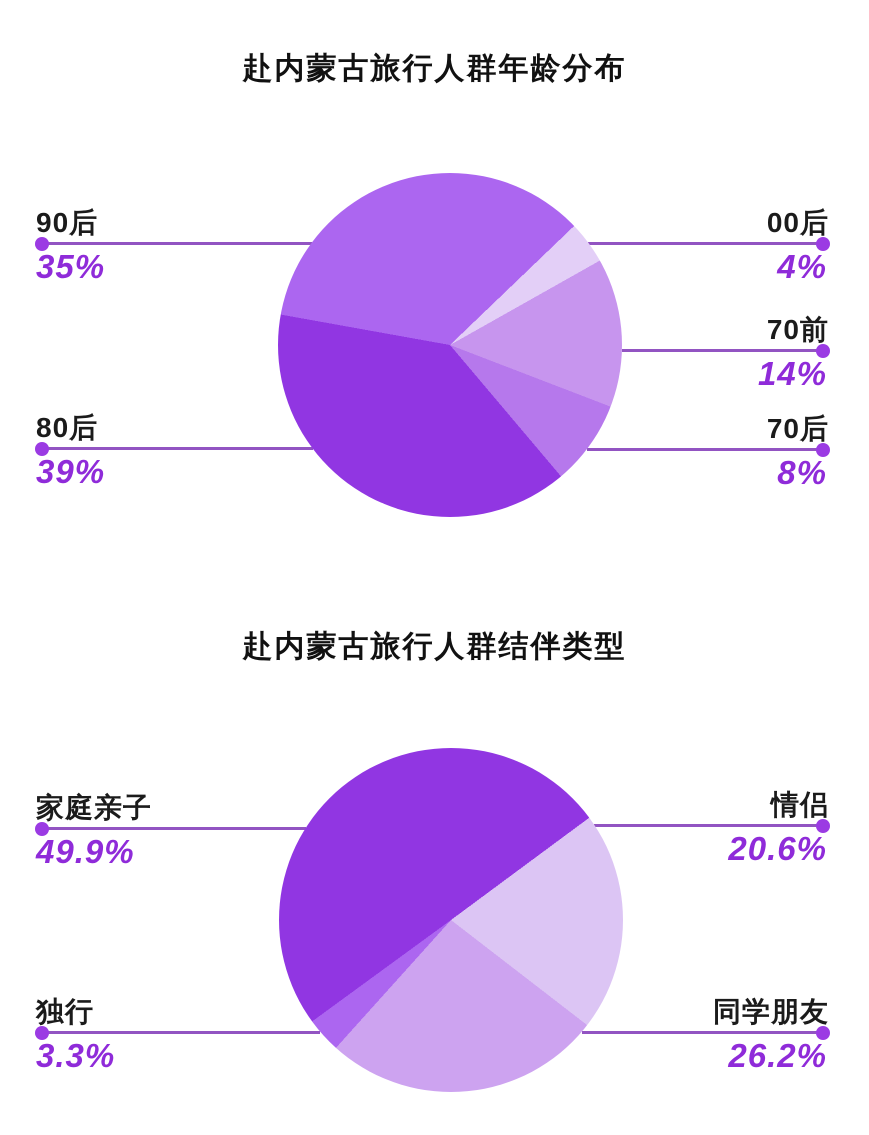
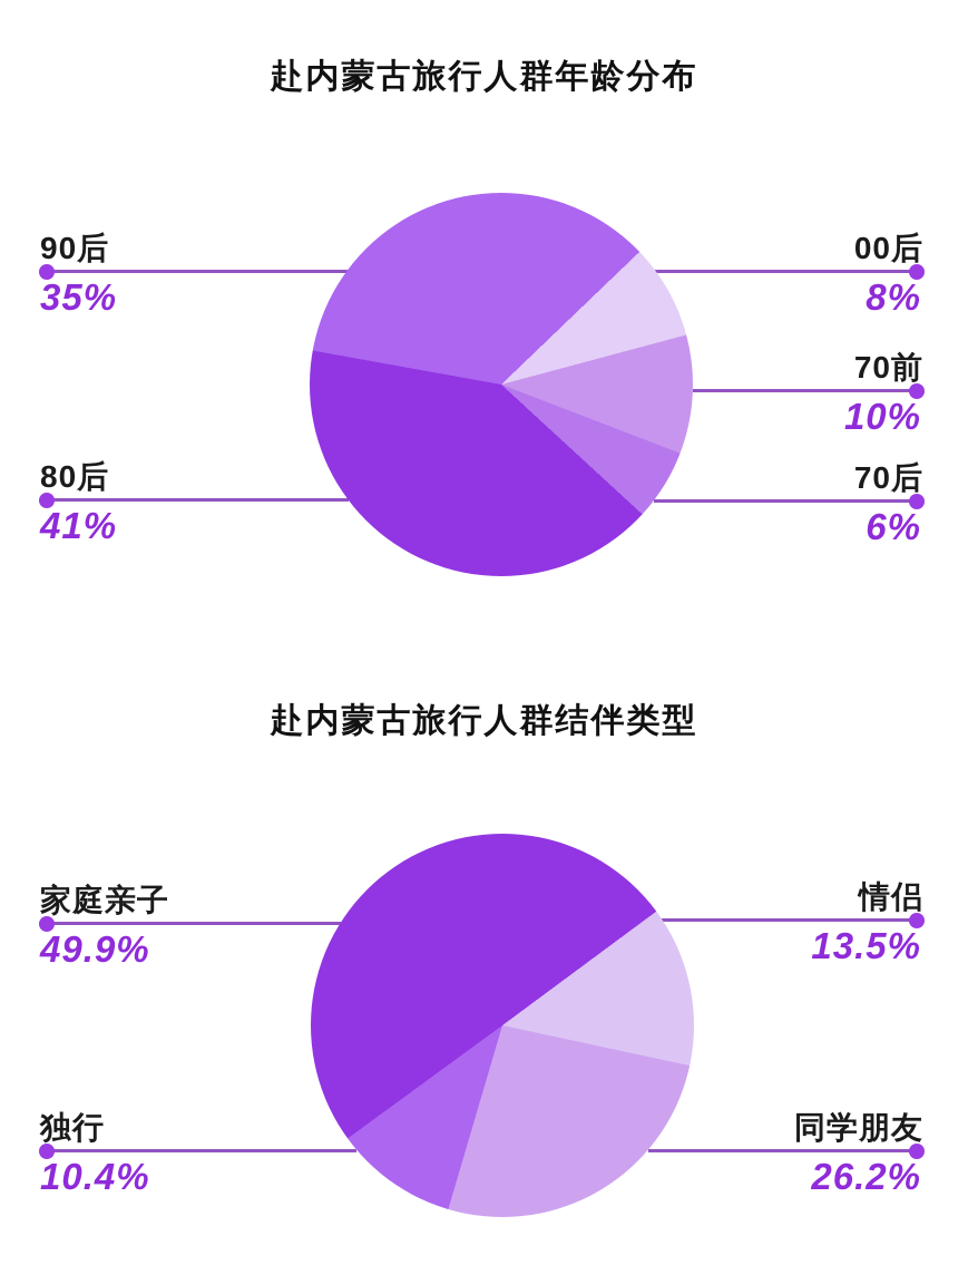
赴内蒙古旅行人群年龄分布/00后: 4% -> 8%
赴内蒙古旅行人群年龄分布/70前: 14% -> 10%
赴内蒙古旅行人群年龄分布/70后: 8% -> 6%
赴内蒙古旅行人群年龄分布/80后: 39% -> 41%
赴内蒙古旅行人群结伴类型/情侣: 20.6% -> 13.5%
赴内蒙古旅行人群结伴类型/独行: 3.3% -> 10.4%
